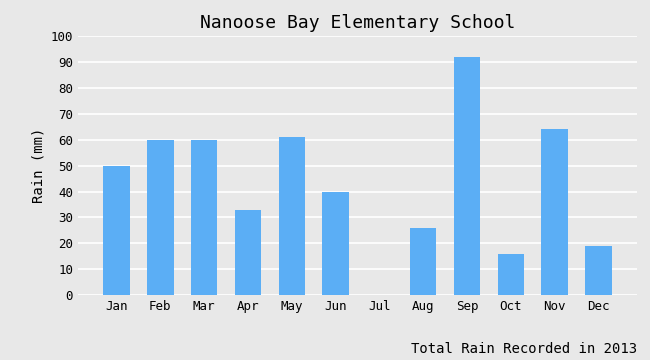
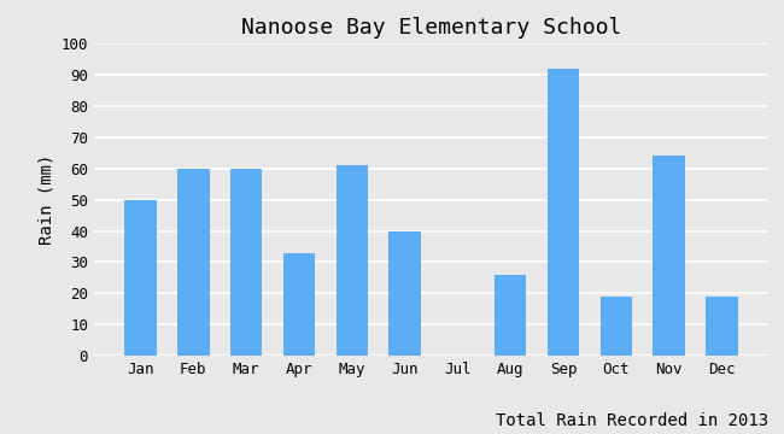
Oct: 16 -> 19
